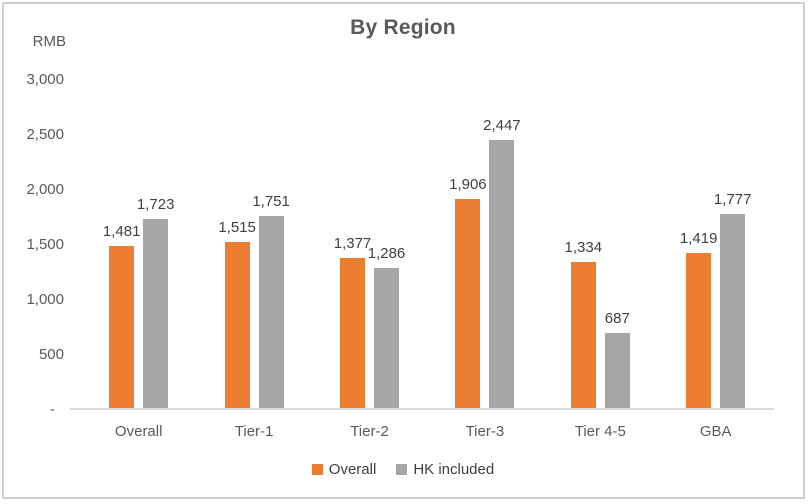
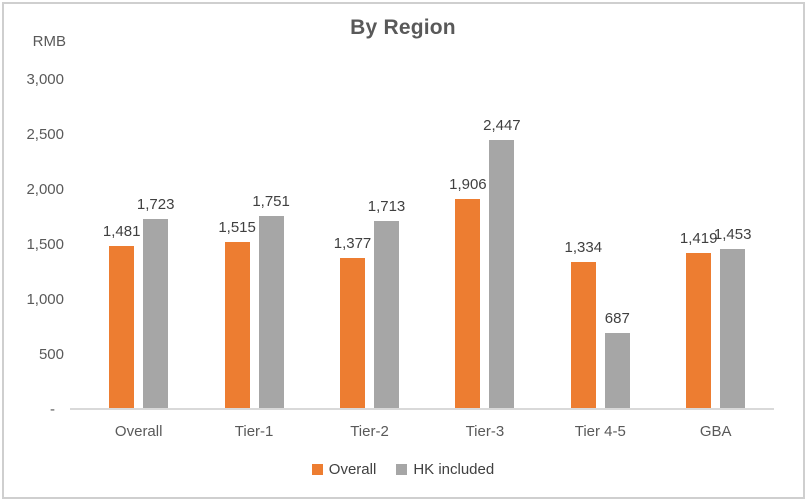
HK included/Tier-2: 1,286 -> 1,713
HK included/GBA: 1,777 -> 1,453
